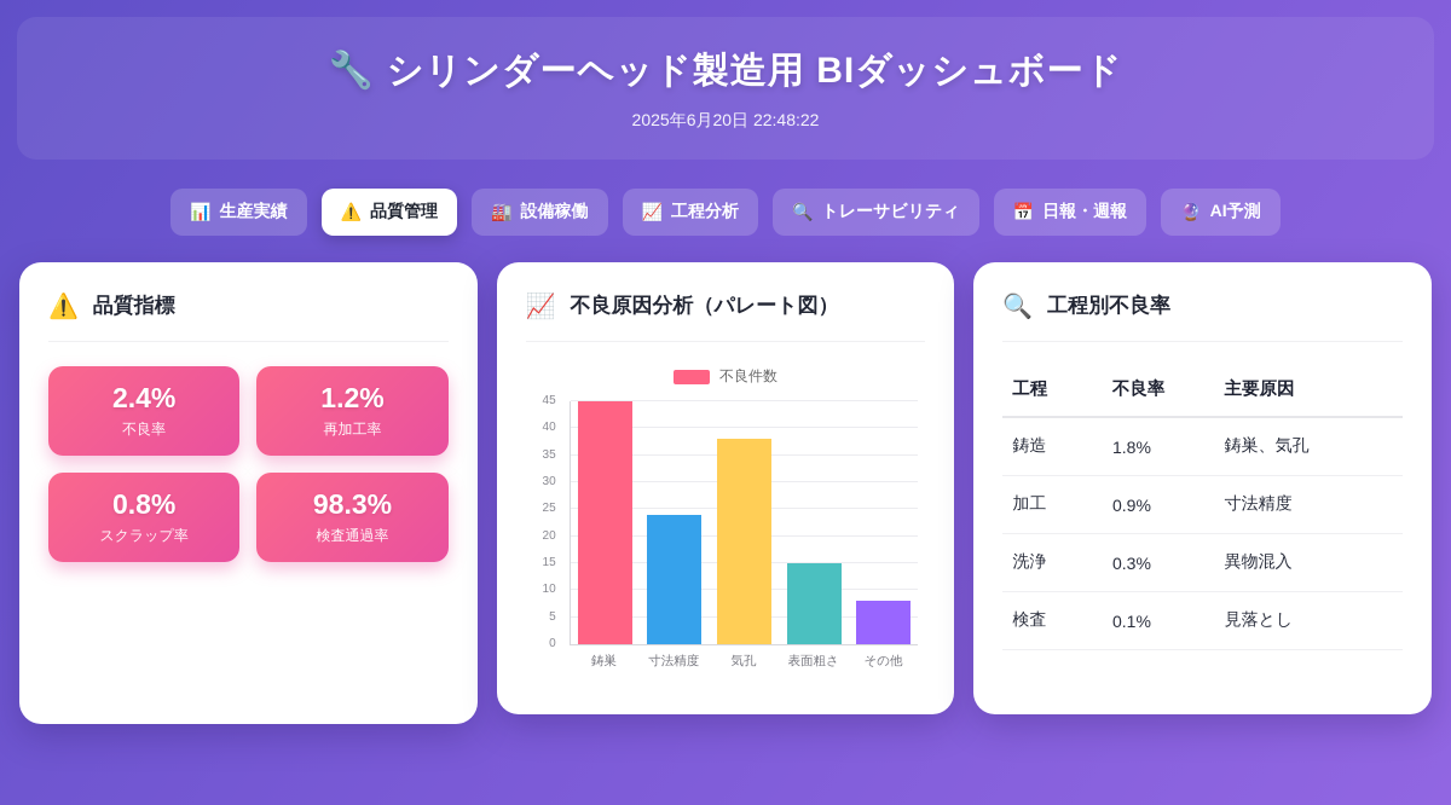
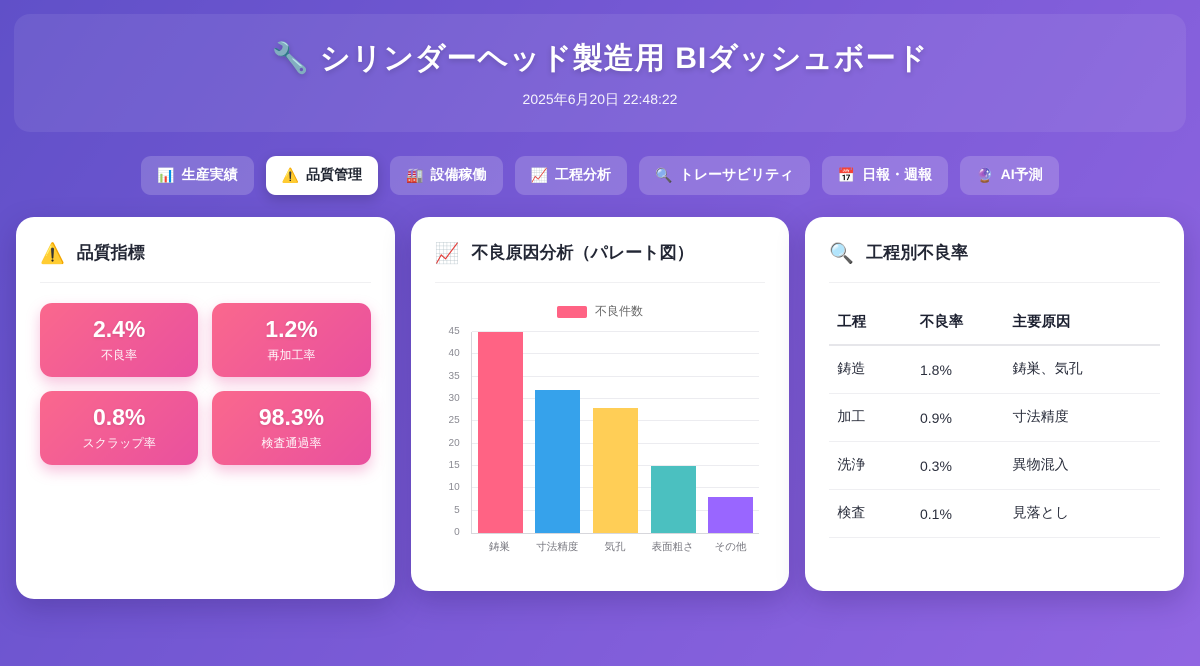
寸法精度: 24 -> 32
気孔: 38 -> 28
